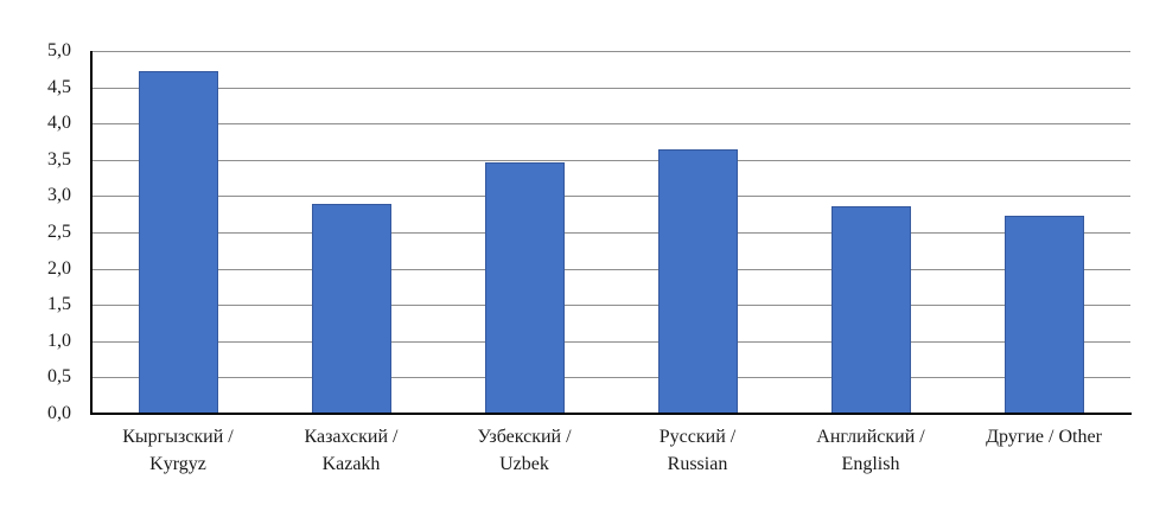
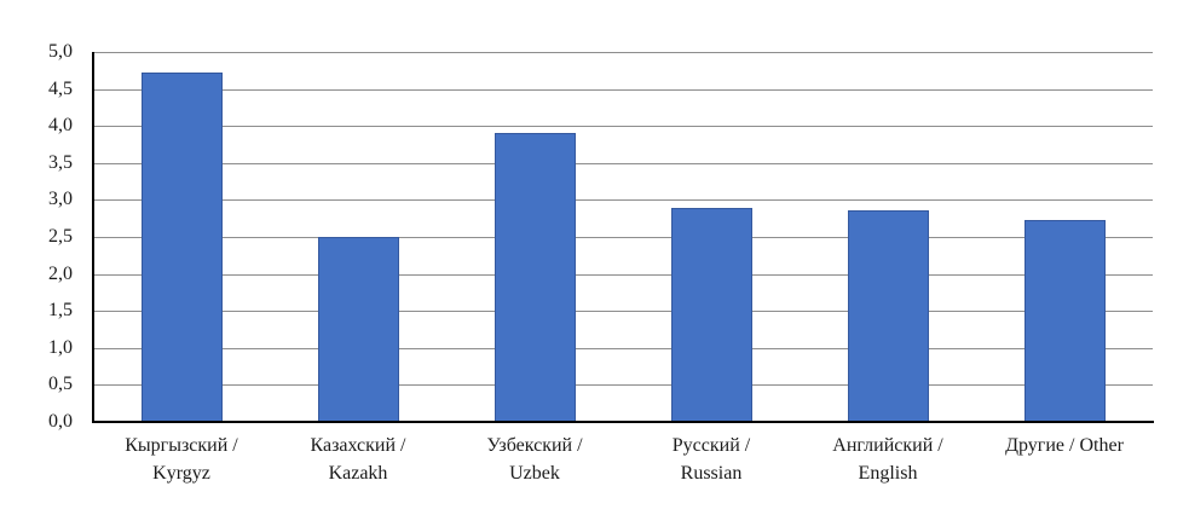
Казахский / Kazakh: 2,9 -> 2,5
Узбекский / Uzbek: 3,5 -> 3,9
Русский / Russian: 3,6 -> 2,9
